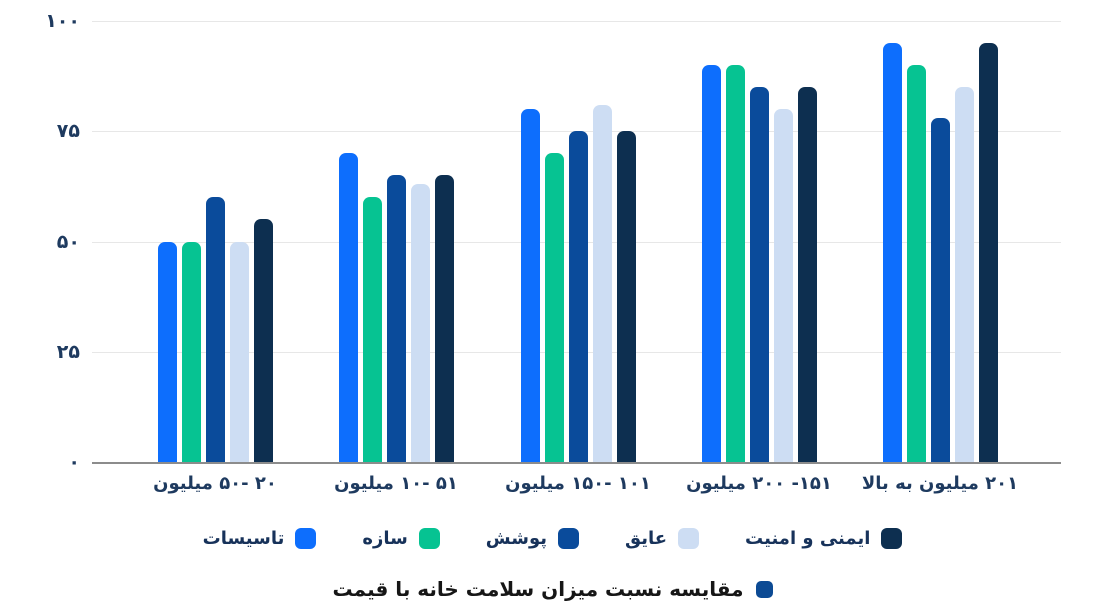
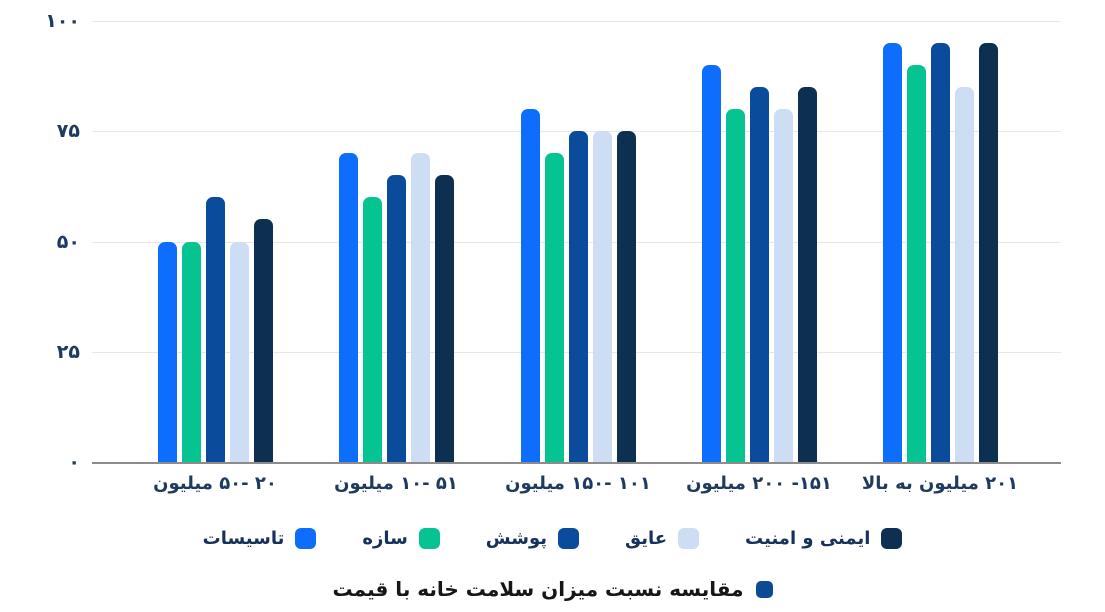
عایق/۵۱ -۱۰ میلیون: 63 -> 70
عایق/۱۰۱ -۱۵۰ میلیون: 81 -> 75
سازه/۱۵۱- ۲۰۰ میلیون: 90 -> 80
پوشش/۲۰۱ میلیون به بالا: 78 -> 95
